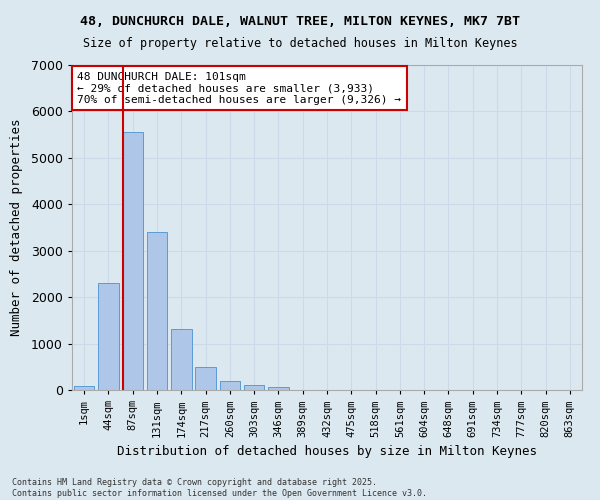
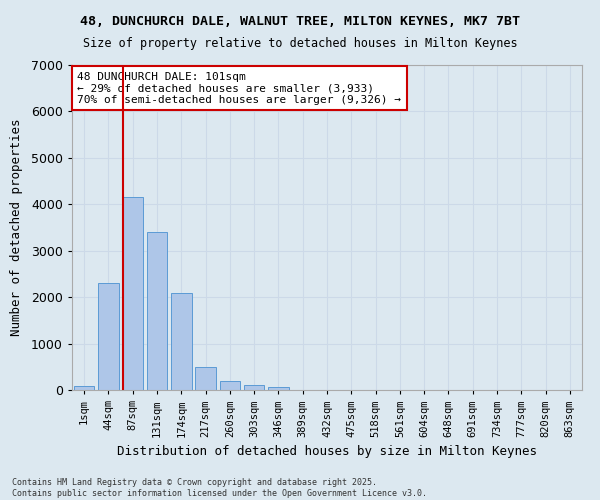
87sqm: 5550 -> 4150
174sqm: 1320 -> 2100
